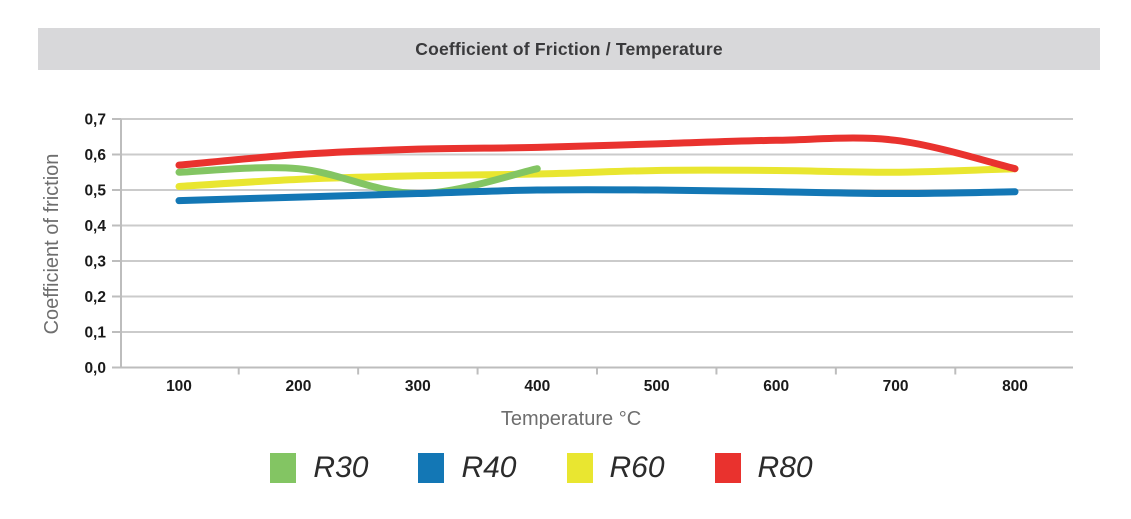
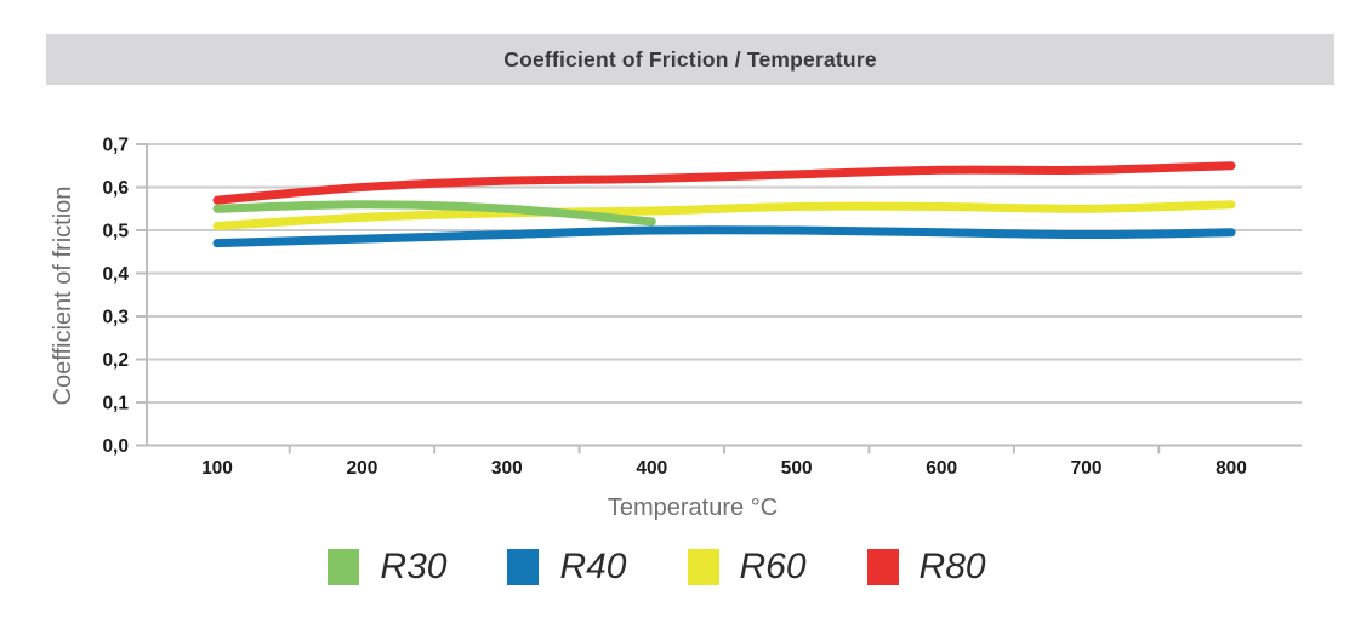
R30/300: 0,49 -> 0,55
R30/400: 0,56 -> 0,52
R80/800: 0,56 -> 0,65
